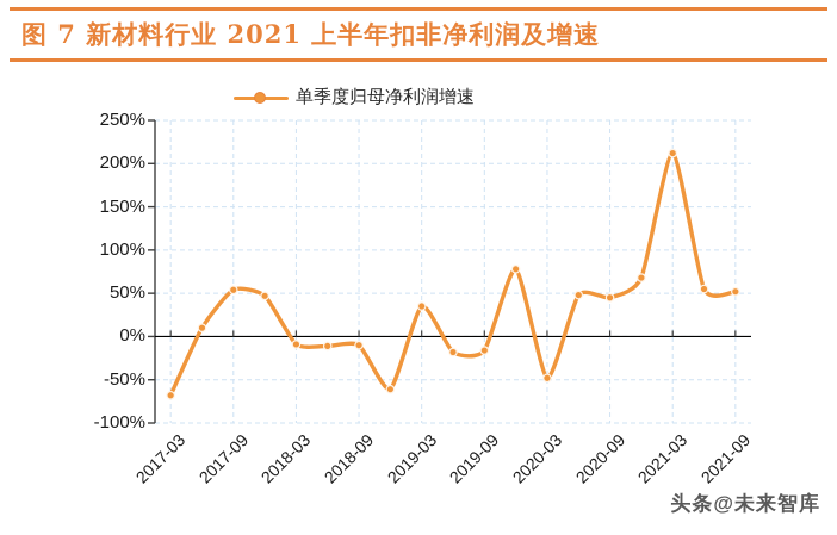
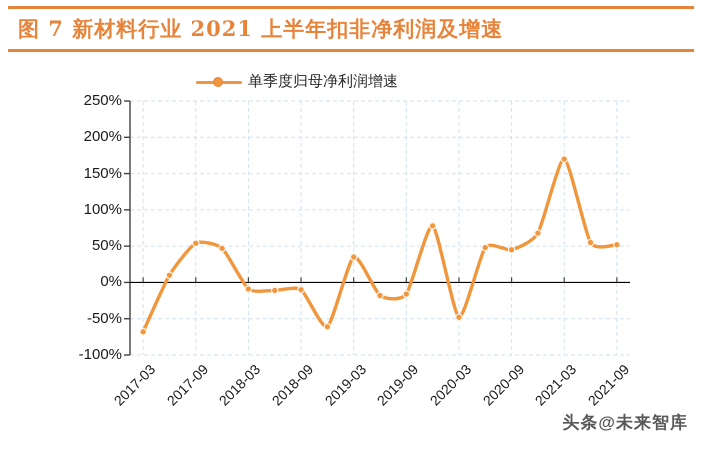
2021-03: 210% -> 170%
